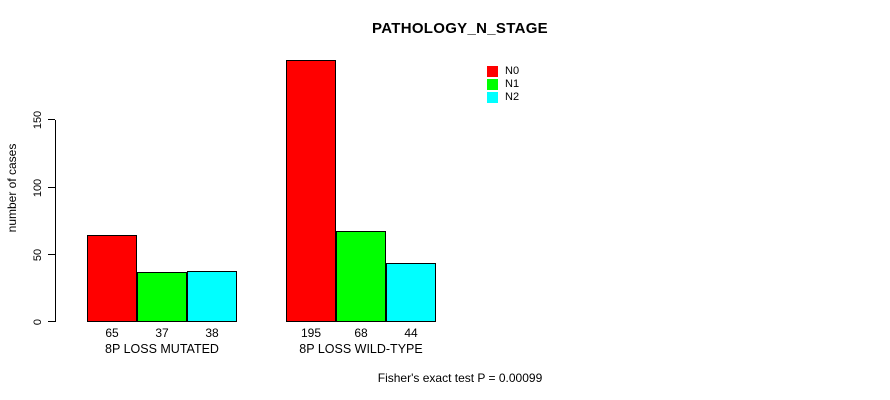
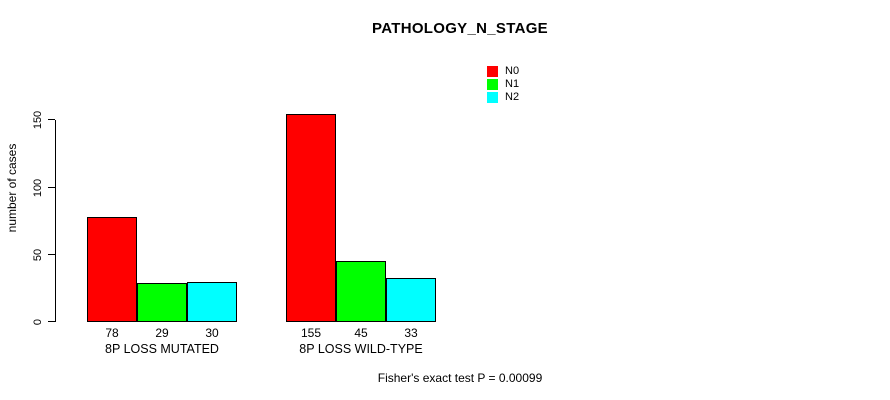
N0/8P LOSS MUTATED: 65 -> 78
N1/8P LOSS MUTATED: 37 -> 29
N2/8P LOSS MUTATED: 38 -> 30
N0/8P LOSS WILD-TYPE: 195 -> 155
N1/8P LOSS WILD-TYPE: 68 -> 45
N2/8P LOSS WILD-TYPE: 44 -> 33
